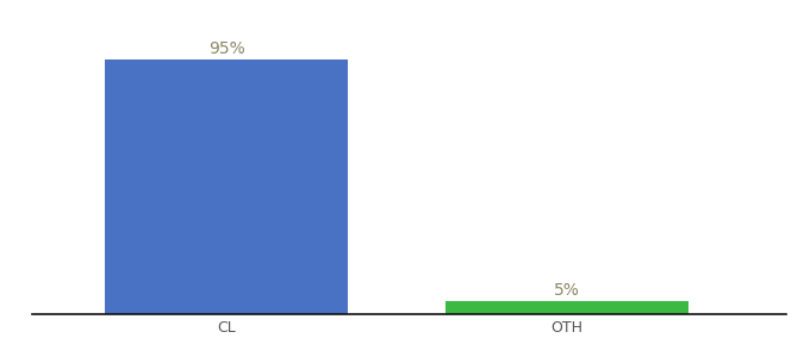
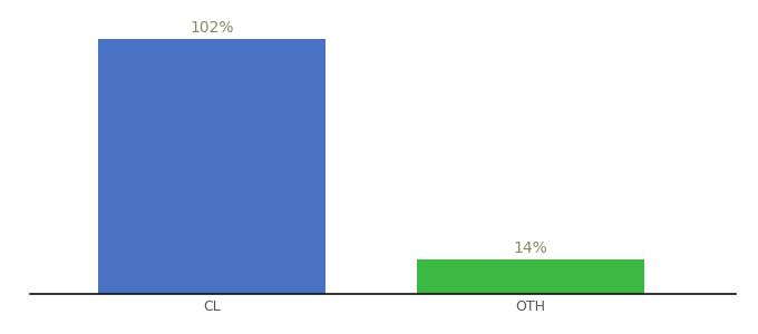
CL: 95% -> 102%
OTH: 5% -> 14%
